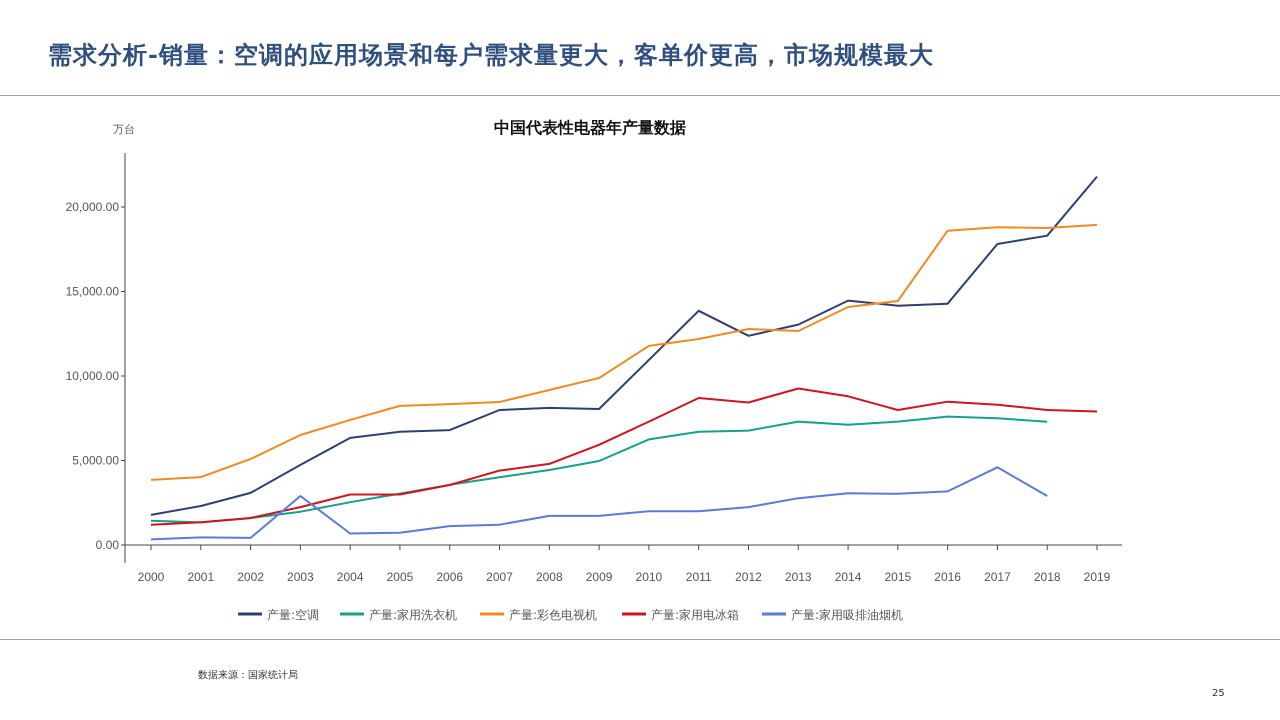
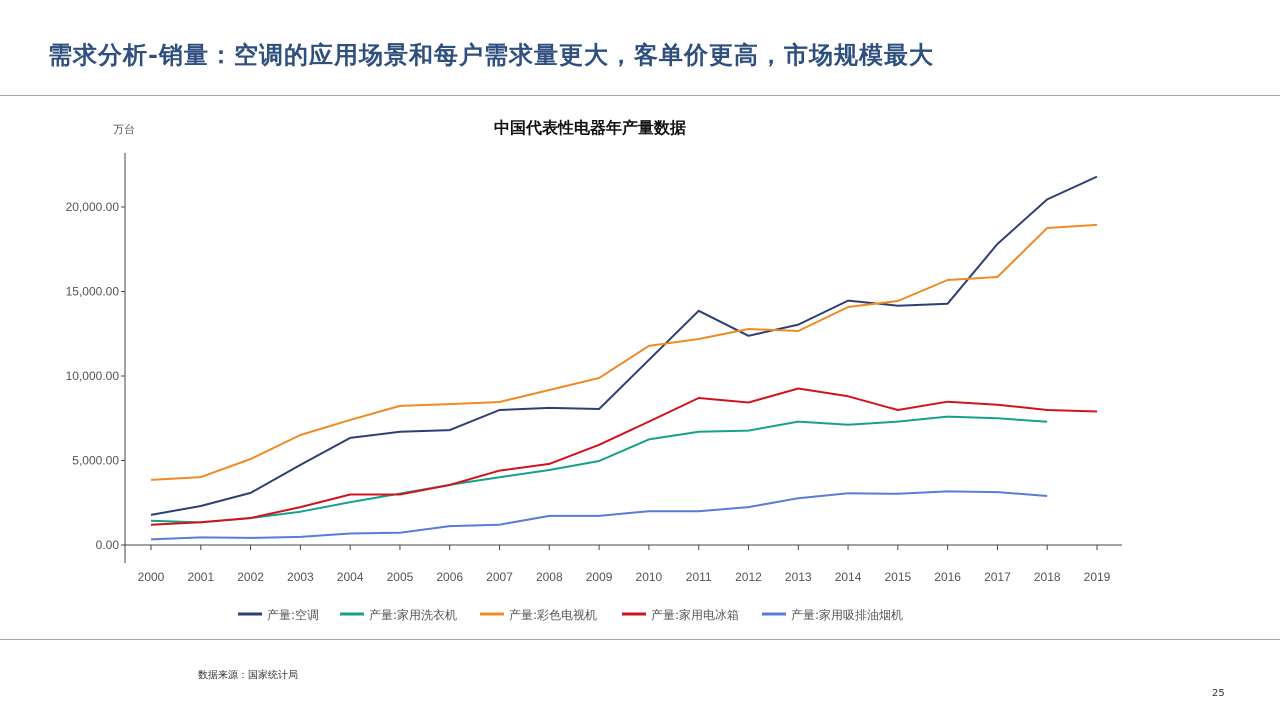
产量:家用吸排油烟机/2003: 2900 -> 500
产量:彩色电视机/2016: 18600 -> 15700
产量:彩色电视机/2017: 18800 -> 15900
产量:家用吸排油烟机/2017: 4600 -> 3100
产量:空调/2018: 18300 -> 20400
